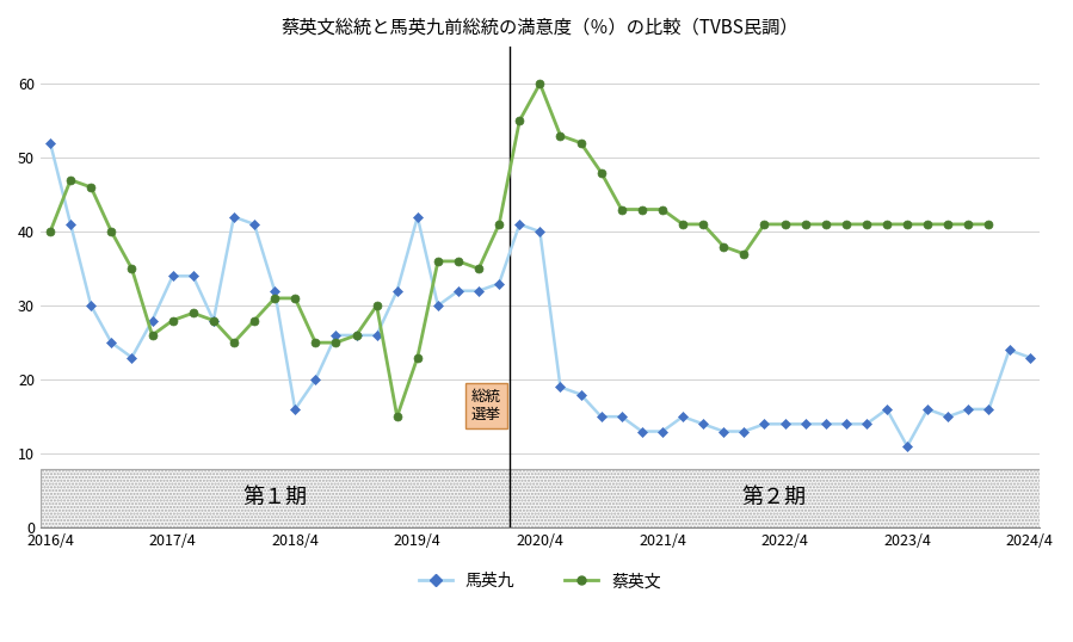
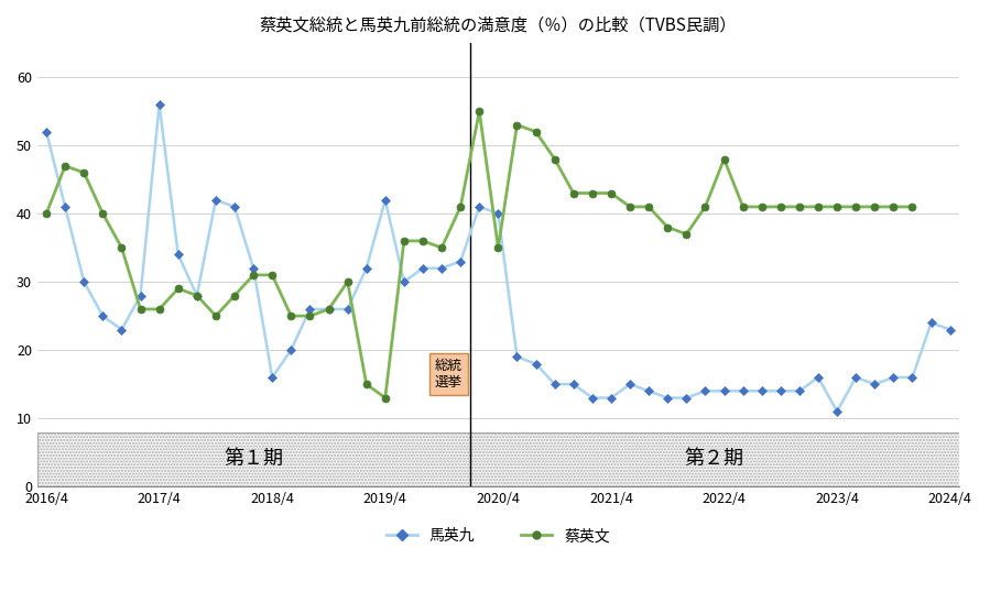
馬英九/2017/4: 34 -> 56
蔡英文/2017/4: 28 -> 26
蔡英文/2019/4: 23 -> 13
蔡英文/2020/4: 60 -> 35
蔡英文/2022/4: 41 -> 48
